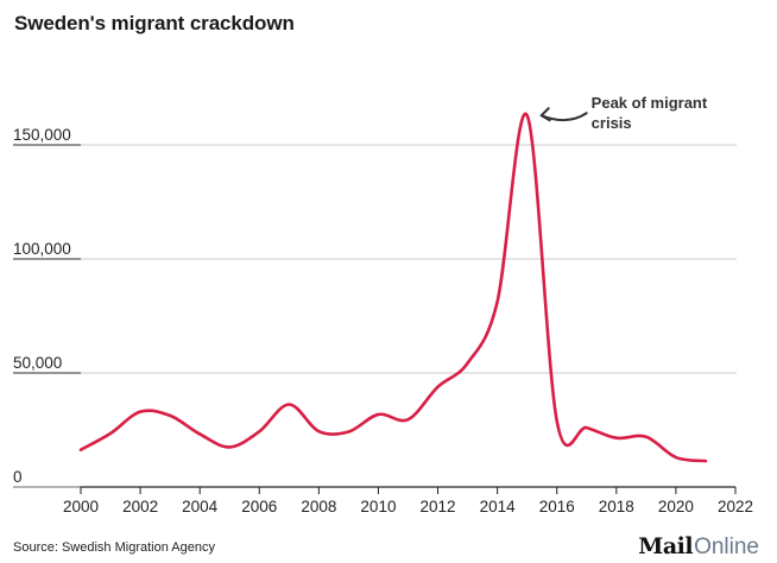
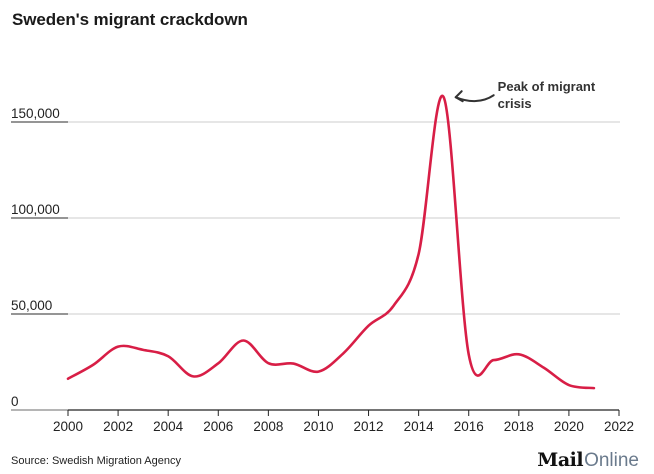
2004: 23000 -> 28000
2010: 32000 -> 20000
2018: 22000 -> 29000
